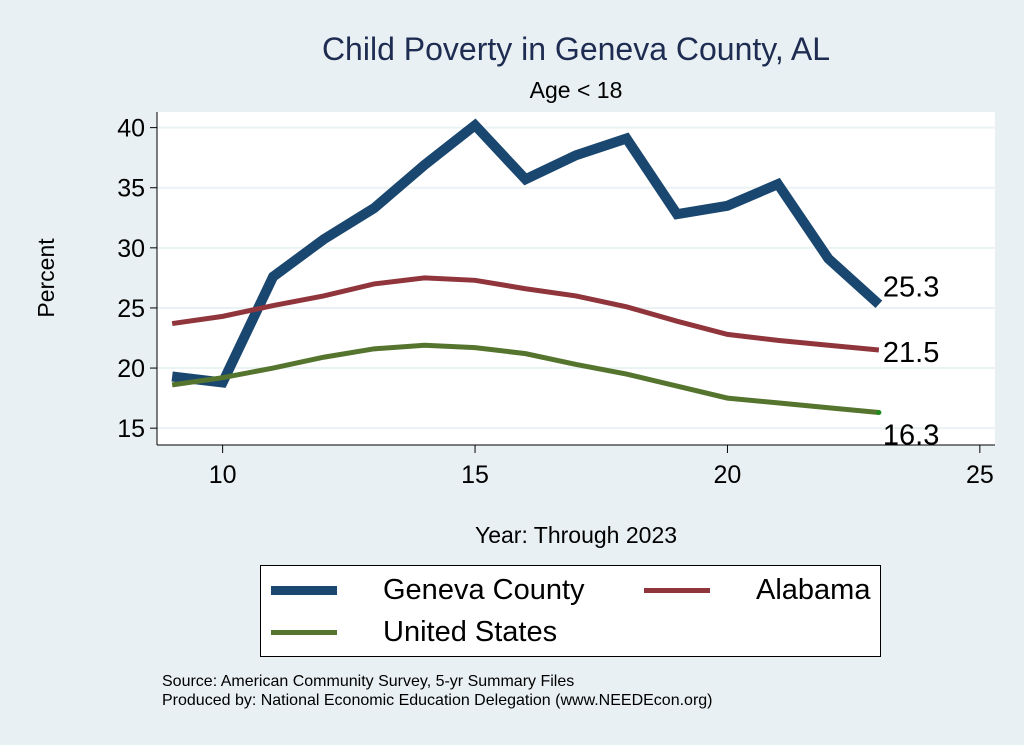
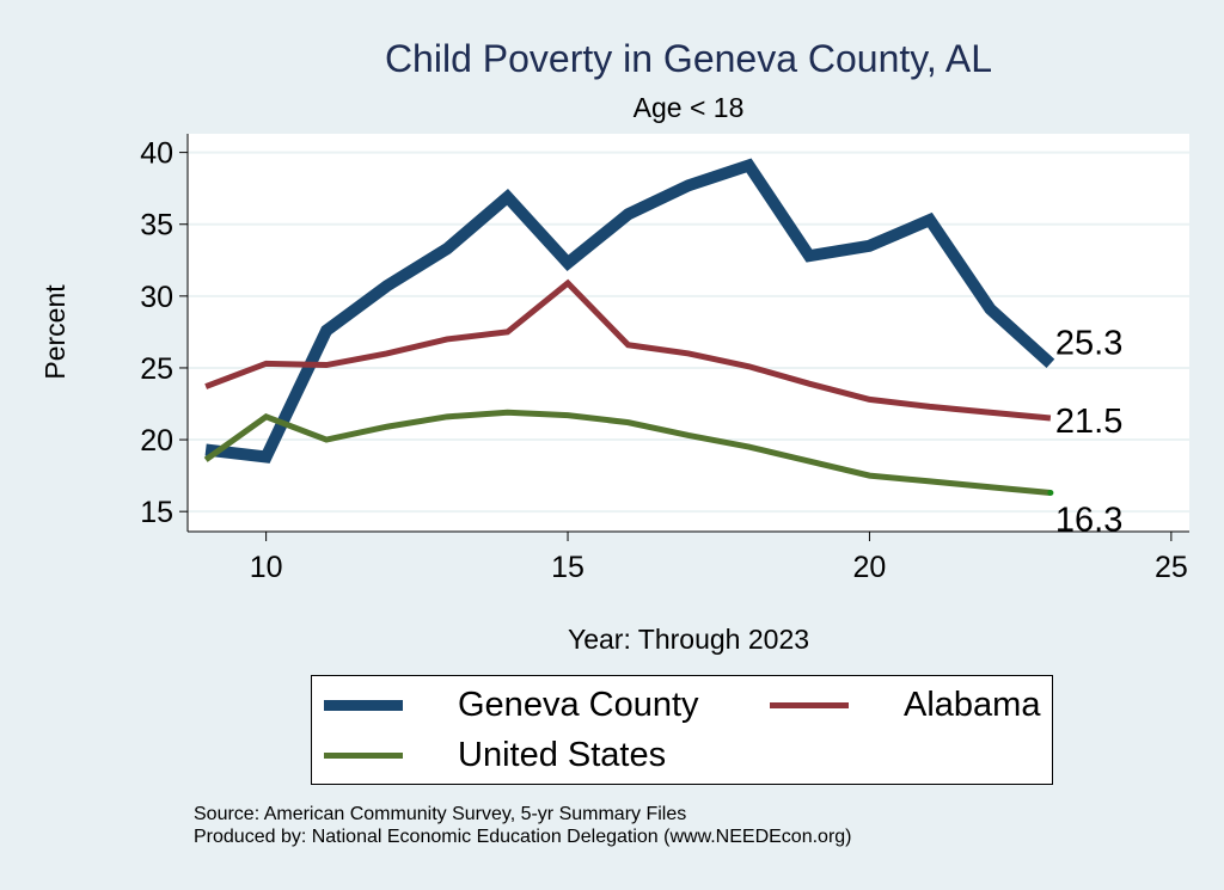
Alabama/10: 24.3 -> 25.3
United States/10: 19.2 -> 21.6
Geneva County/15: 40.2 -> 32.3
Alabama/15: 27.3 -> 30.9
